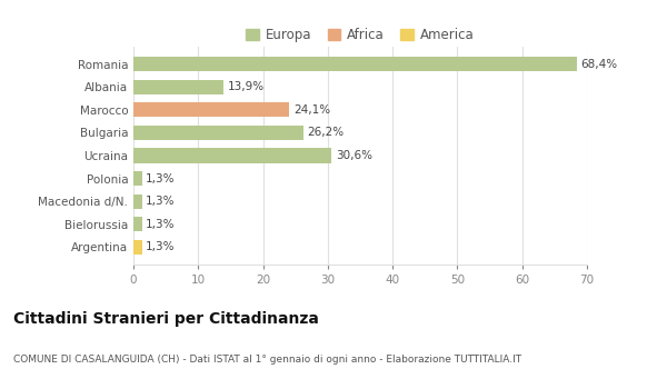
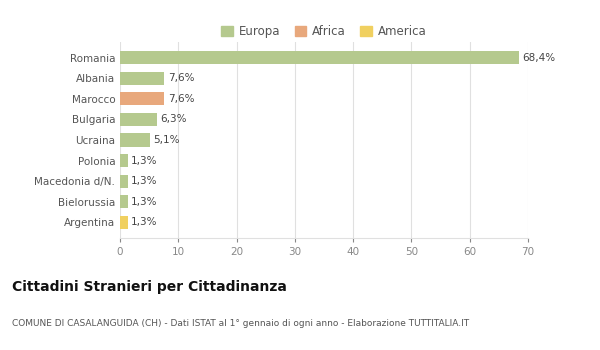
Albania: 13,9% -> 7,6%
Marocco: 24,1% -> 7,6%
Bulgaria: 26,2% -> 6,3%
Ucraina: 30,6% -> 5,1%
